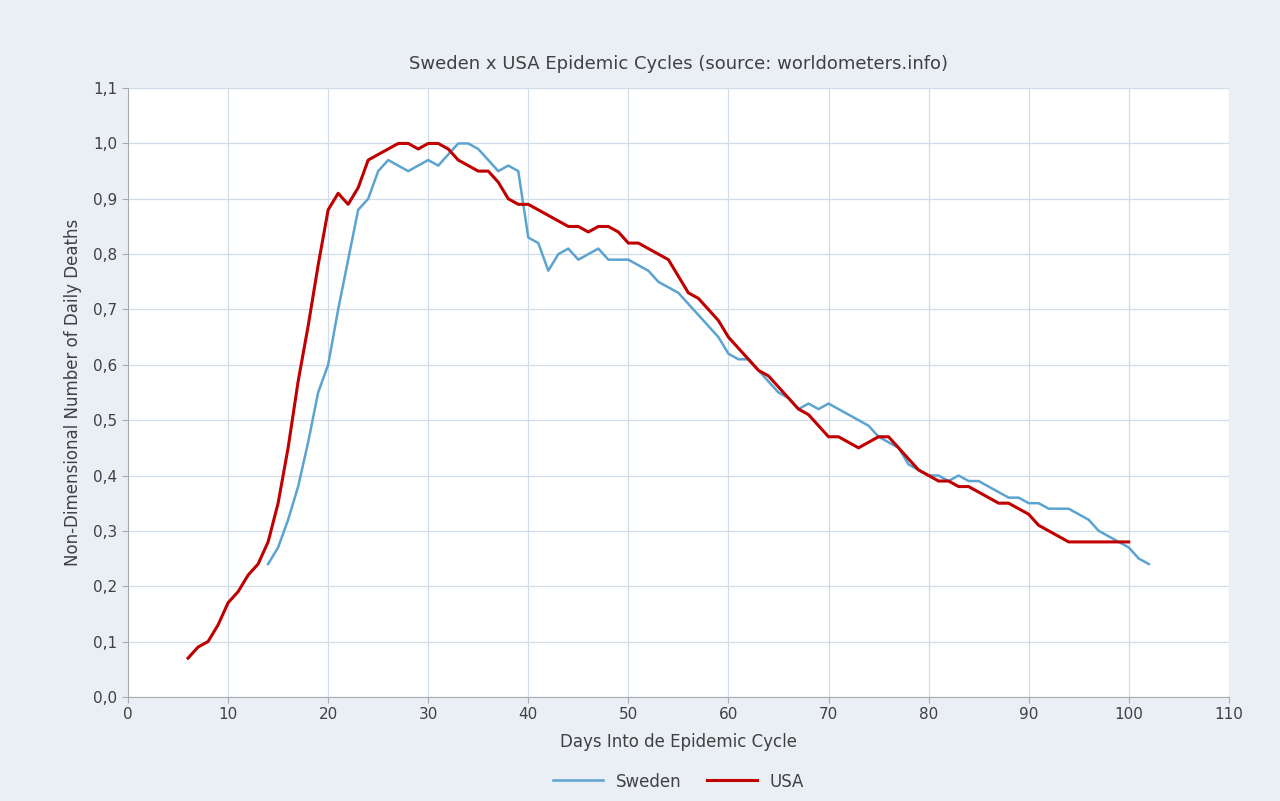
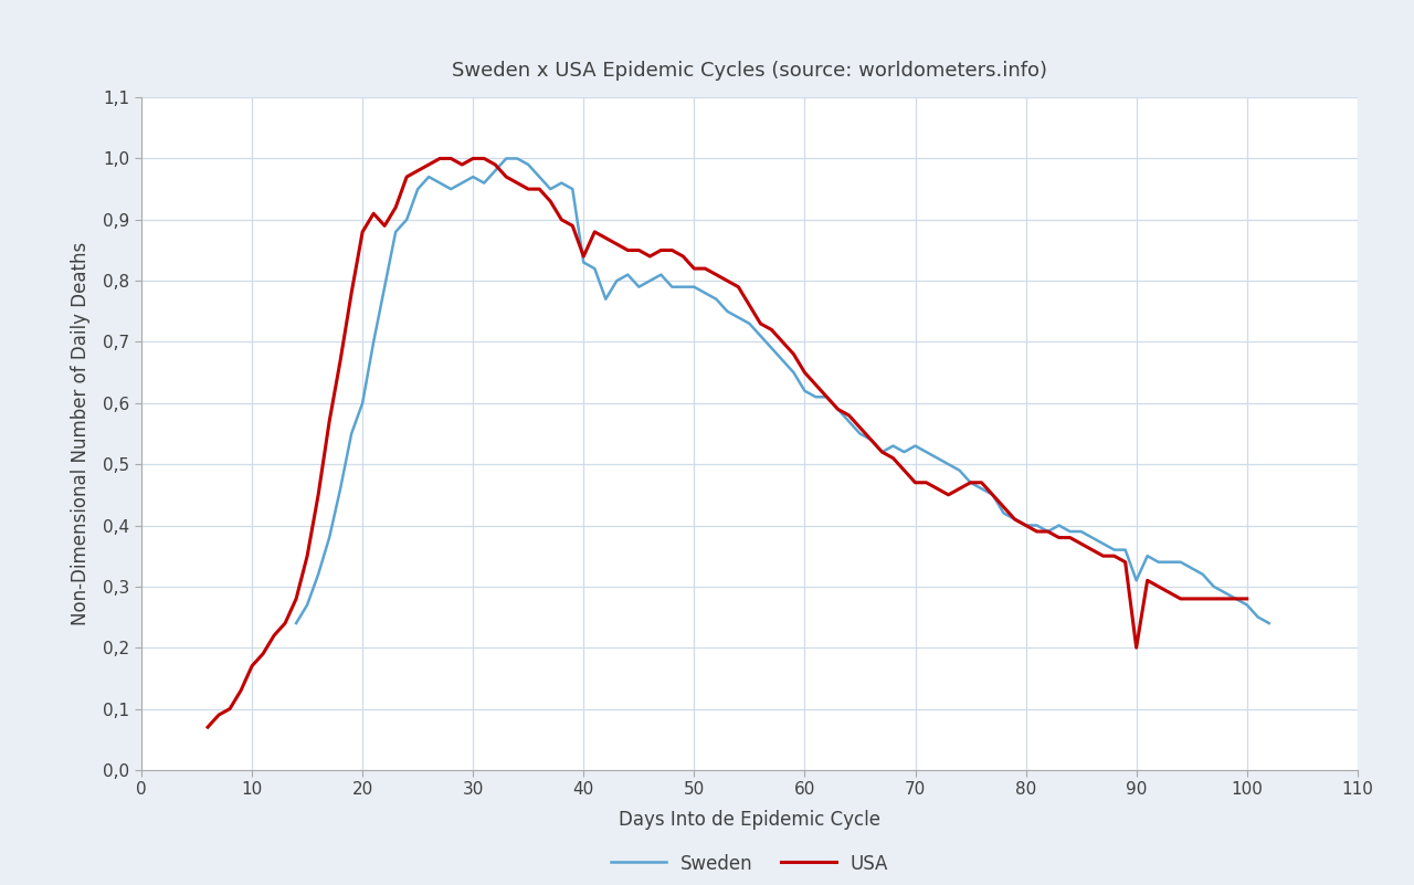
USA/40: 0,89 -> 0,84
Sweden/90: 0,35 -> 0,31
USA/90: 0,33 -> 0,20
